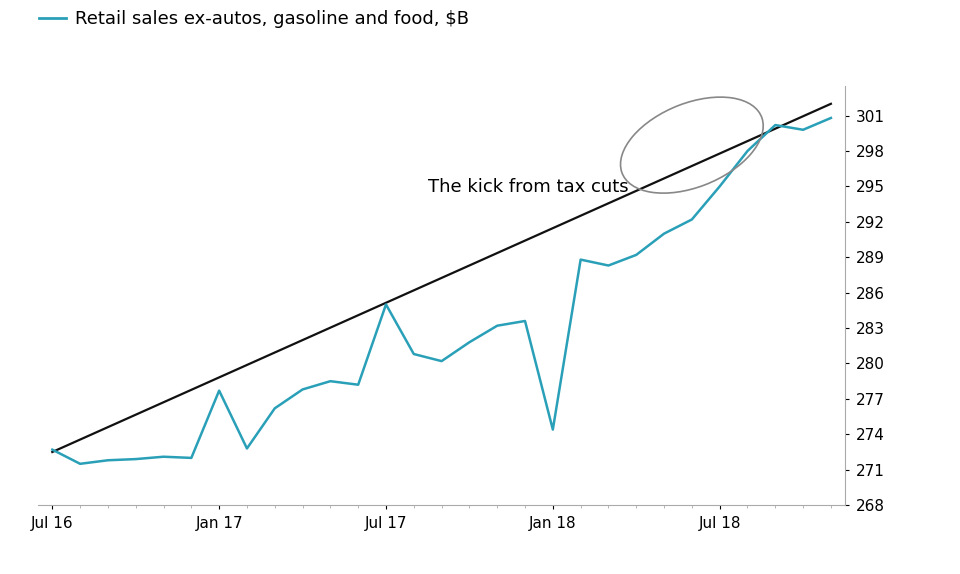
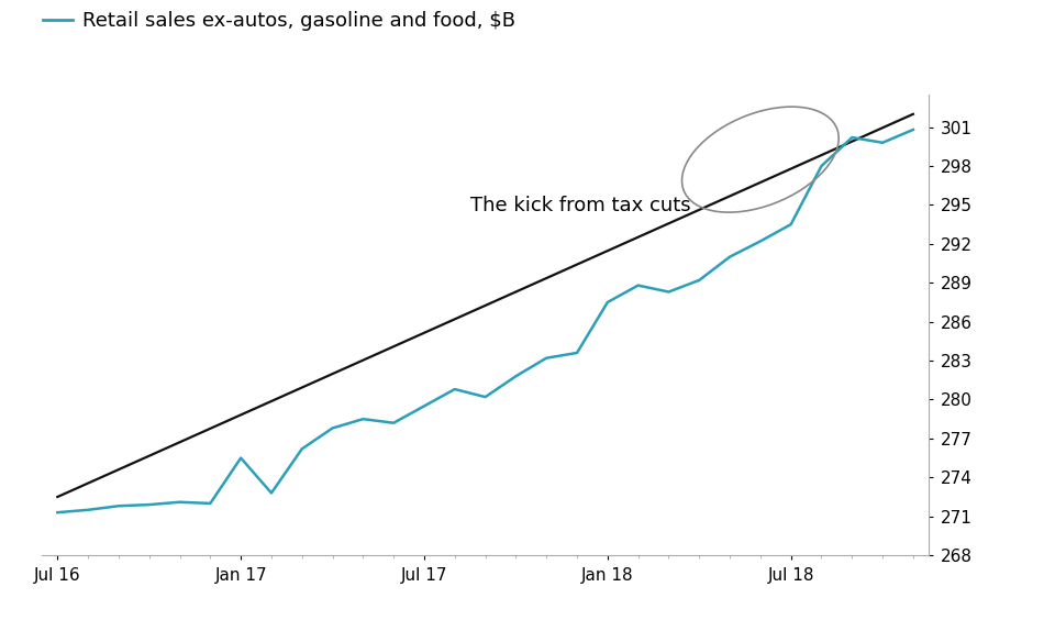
Jul 16: 272.7 -> 271.3
Jan 17: 277.7 -> 275.5
Jul 17: 285.0 -> 279.5
Jan 18: 274.4 -> 287.5
Jul 18: 295.0 -> 293.5
